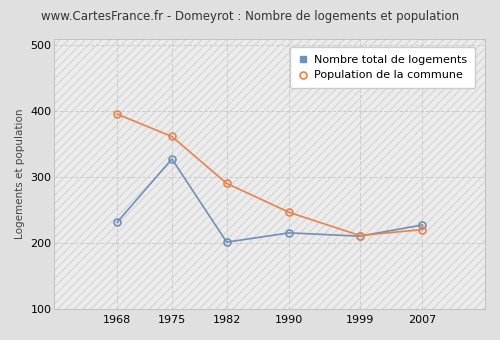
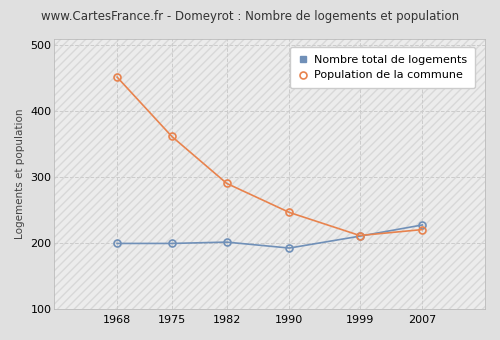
Nombre total de logements/1968: 232 -> 200
Population de la commune/1968: 396 -> 452
Nombre total de logements/1975: 328 -> 200
Nombre total de logements/1990: 216 -> 193
